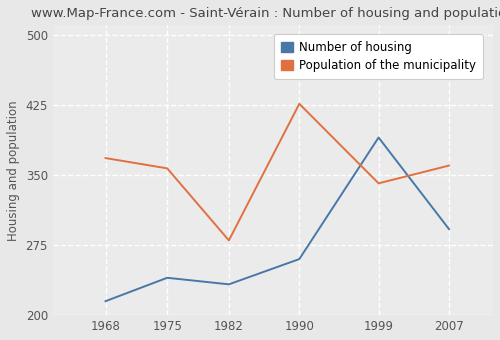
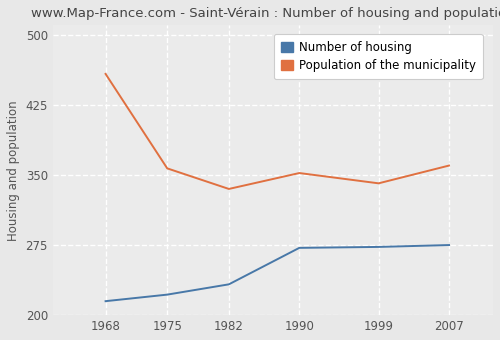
Population of the municipality/1968: 368 -> 458
Number of housing/1975: 240 -> 222
Population of the municipality/1982: 280 -> 335
Number of housing/1990: 260 -> 272
Population of the municipality/1990: 426 -> 352
Number of housing/1999: 390 -> 273
Number of housing/2007: 292 -> 275
